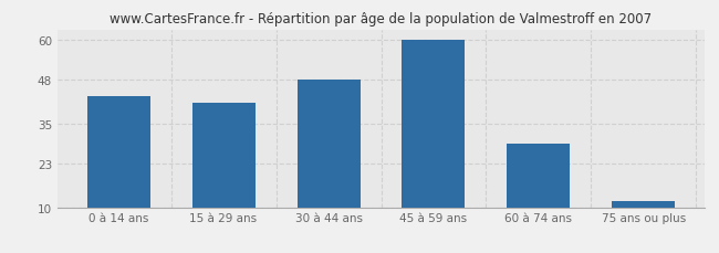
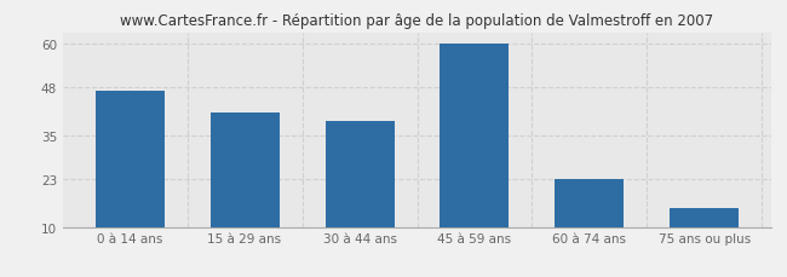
0 à 14 ans: 43 -> 47
30 à 44 ans: 48 -> 39
60 à 74 ans: 29 -> 23
75 ans ou plus: 12 -> 15
